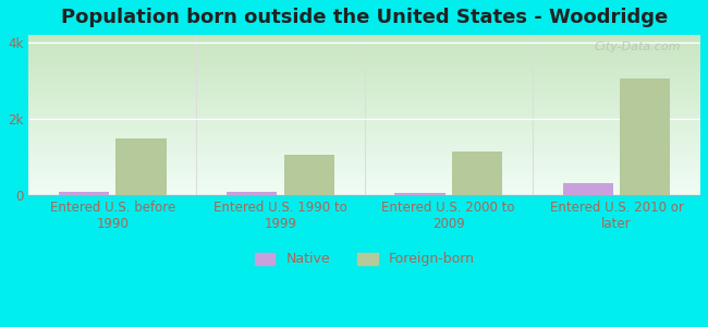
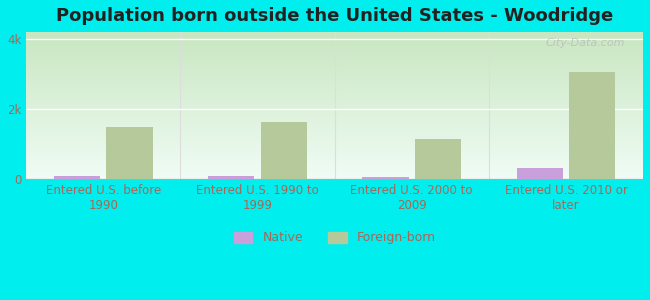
Foreign-born/Entered U.S. 1990 to 1999: 1.05k -> 1.62k
